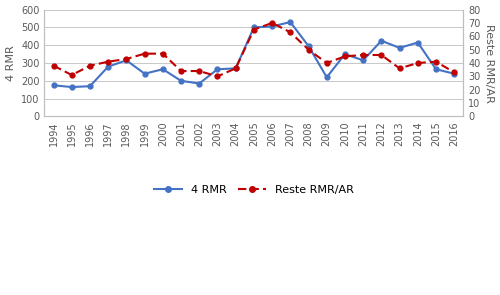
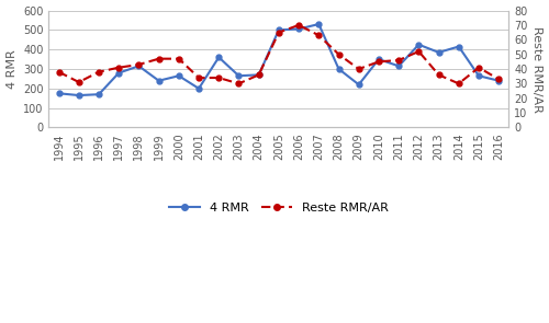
4 RMR/2002: 180 -> 360
4 RMR/2008: 400 -> 300
Reste RMR/AR/2012: 46 -> 52
Reste RMR/AR/2014: 40 -> 30
